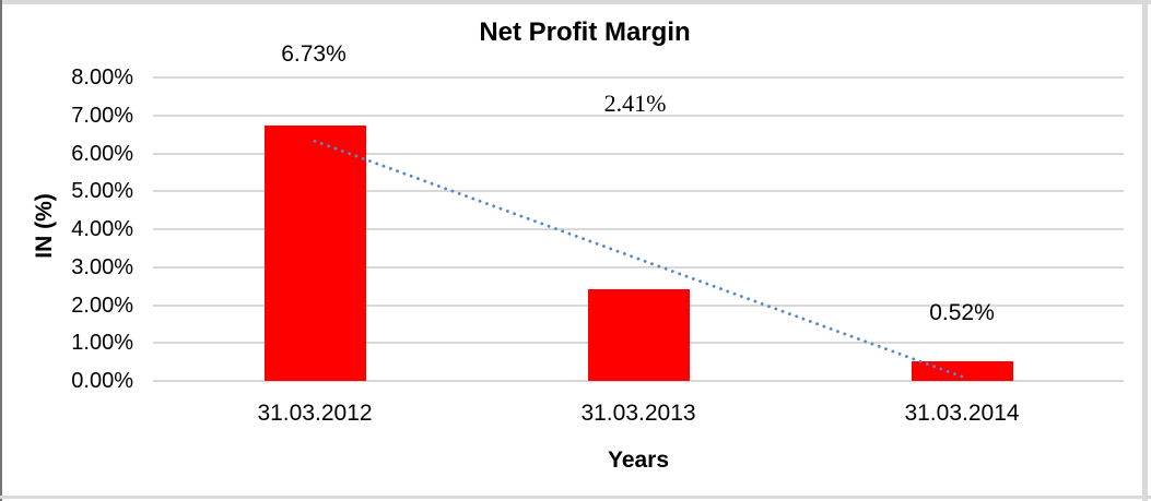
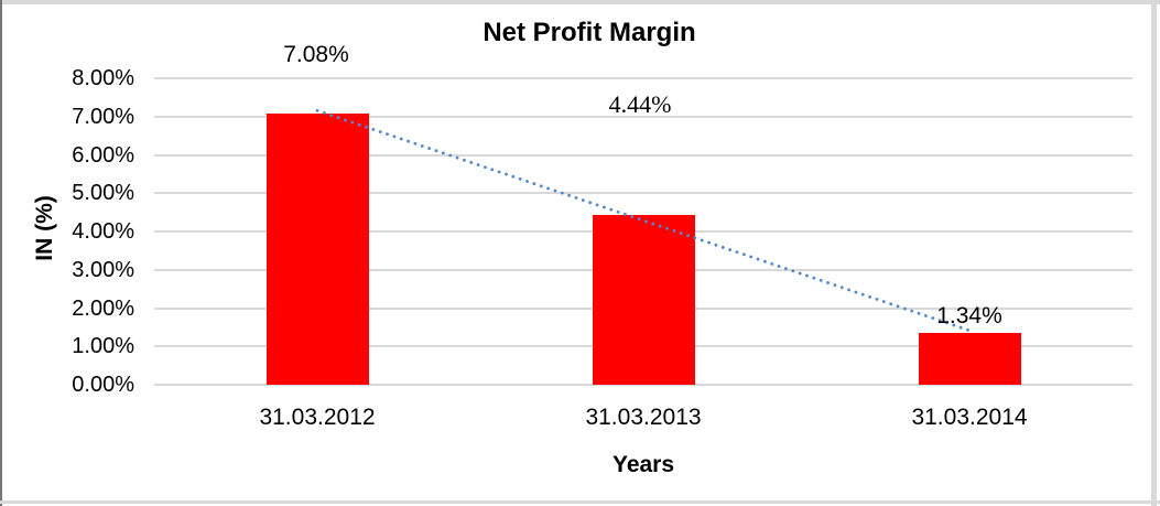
31.03.2012: 6.73% -> 7.08%
31.03.2013: 2.41% -> 4.44%
31.03.2014: 0.52% -> 1.34%
